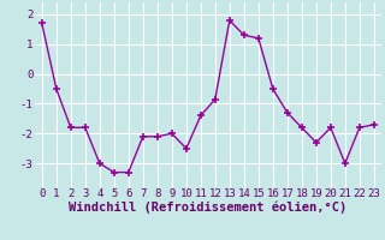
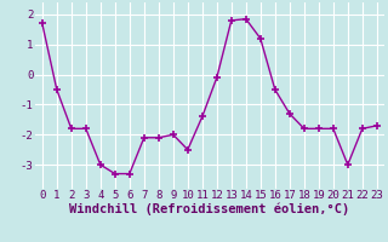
12: -0.85 -> -0.10
14: 1.30 -> 1.85
19: -2.30 -> -1.80
